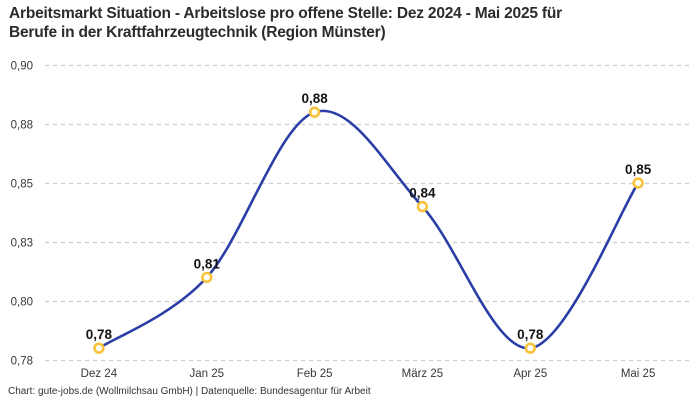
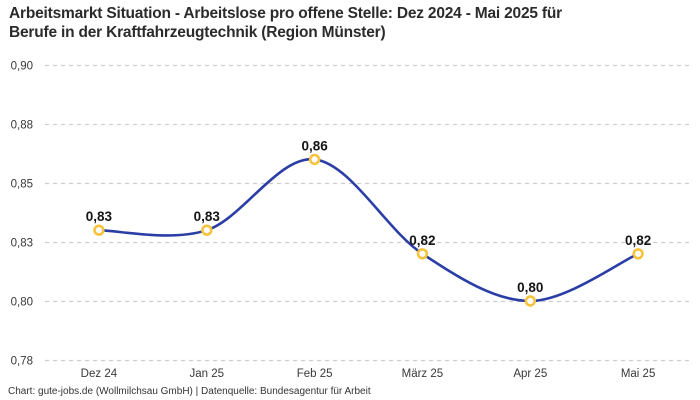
Dez 24: 0,78 -> 0,83
Jan 25: 0,81 -> 0,83
Feb 25: 0,88 -> 0,86
März 25: 0,84 -> 0,82
Apr 25: 0,78 -> 0,80
Mai 25: 0,85 -> 0,82
